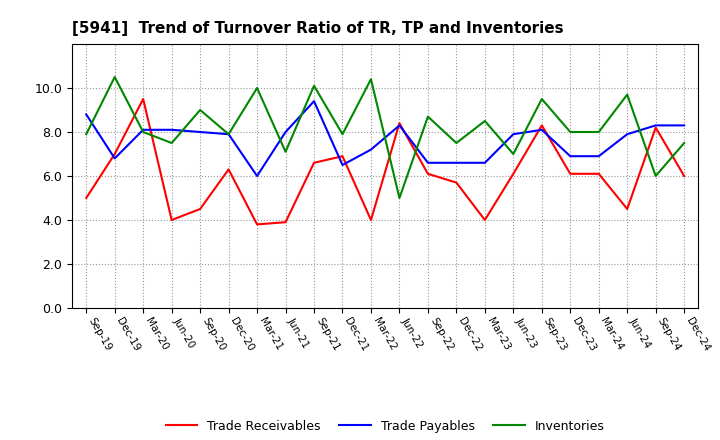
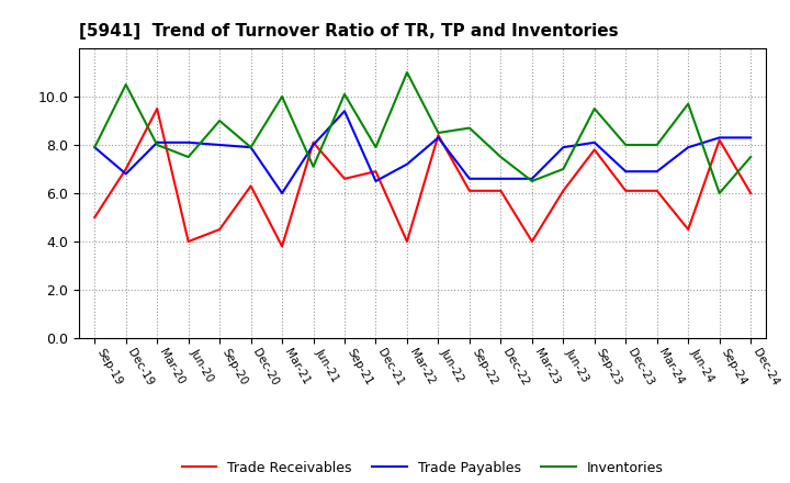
Trade Payables/Sep-19: 8.8 -> 7.9
Trade Receivables/Jun-21: 3.9 -> 8.1
Inventories/Mar-22: 10.4 -> 11.0
Inventories/Jun-22: 5.0 -> 8.5
Trade Receivables/Dec-22: 5.7 -> 6.1
Inventories/Mar-23: 8.5 -> 6.5
Trade Receivables/Sep-23: 8.3 -> 7.8
